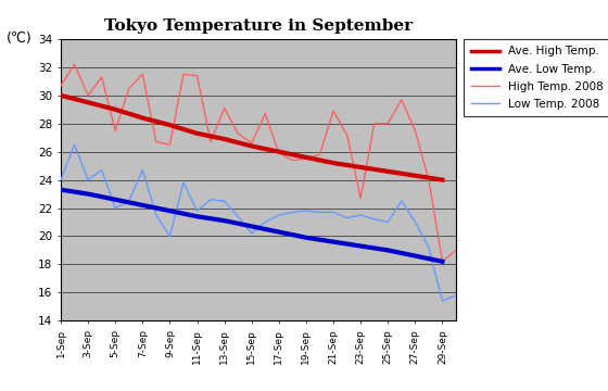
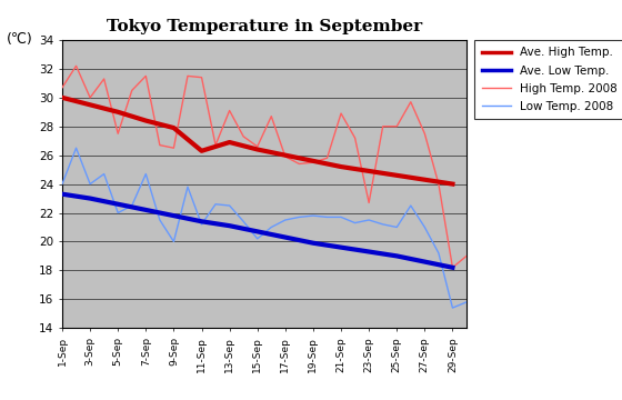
Ave. High Temp./11-Sep: 27.3 -> 26.3
Low Temp. 2008/11-Sep: 21.8 -> 21.2
